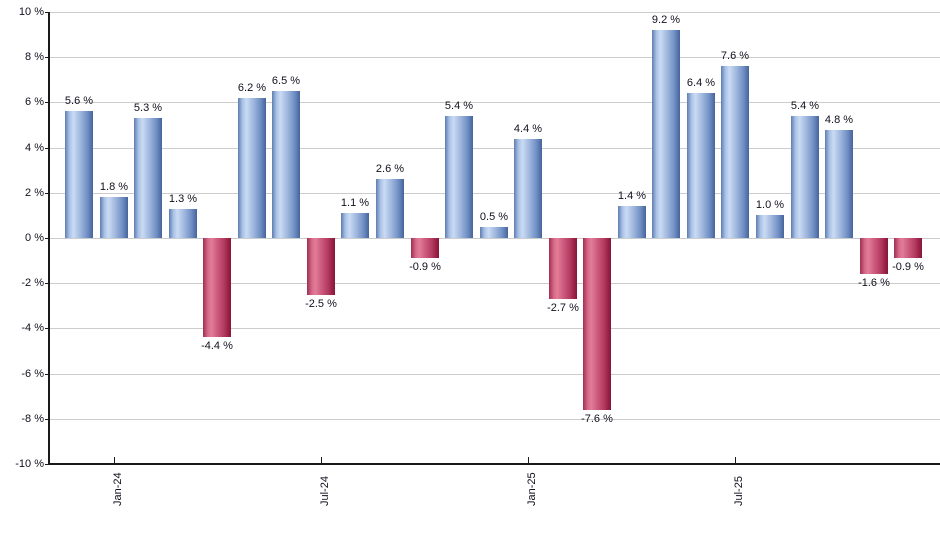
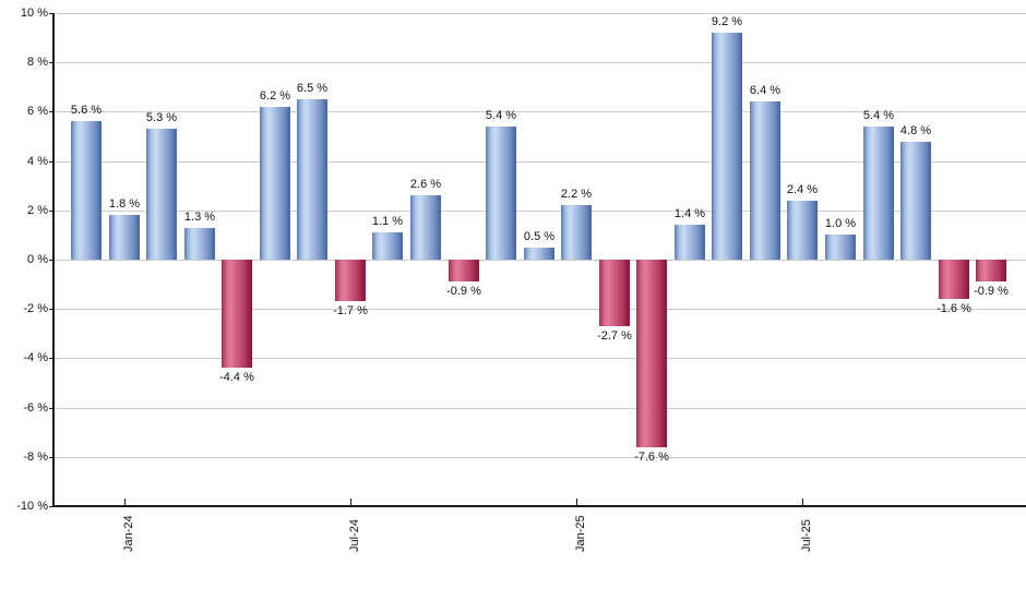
Jul-24: -2.5 -> -1.7
Jan-25: 4.4 -> 2.2
Jul-25: 7.6 -> 2.4
